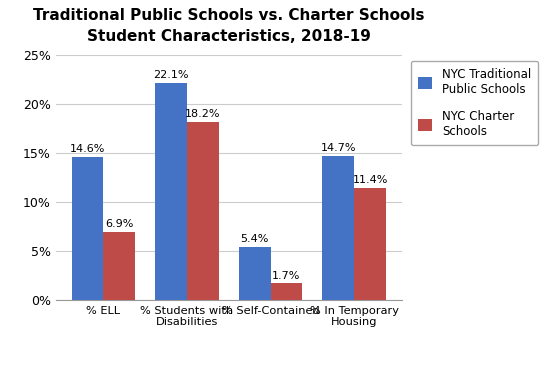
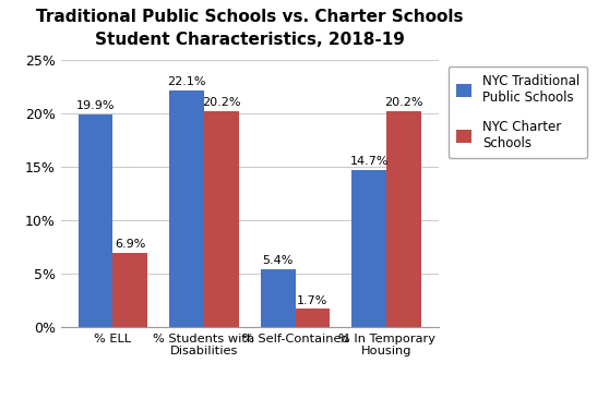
NYC Traditional Public Schools/% ELL: 14.6% -> 19.9%
NYC Charter Schools/% Students with Disabilities: 18.2% -> 20.2%
NYC Charter Schools/% In Temporary Housing: 11.4% -> 20.2%
